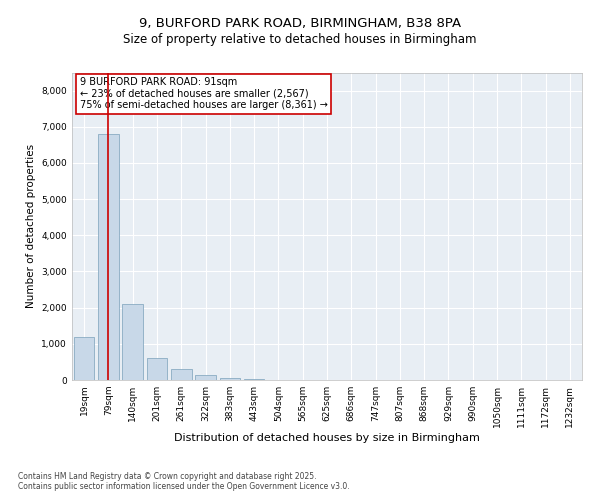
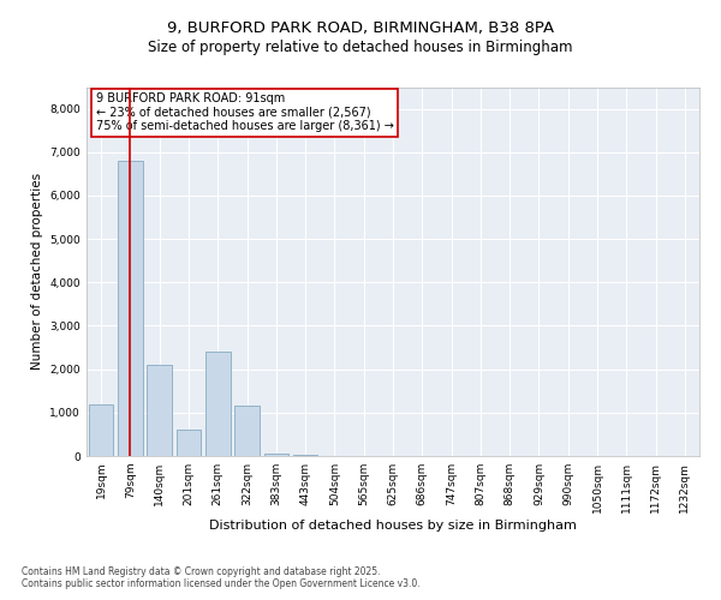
261sqm: 300 -> 2,400
322sqm: 130 -> 1,150
